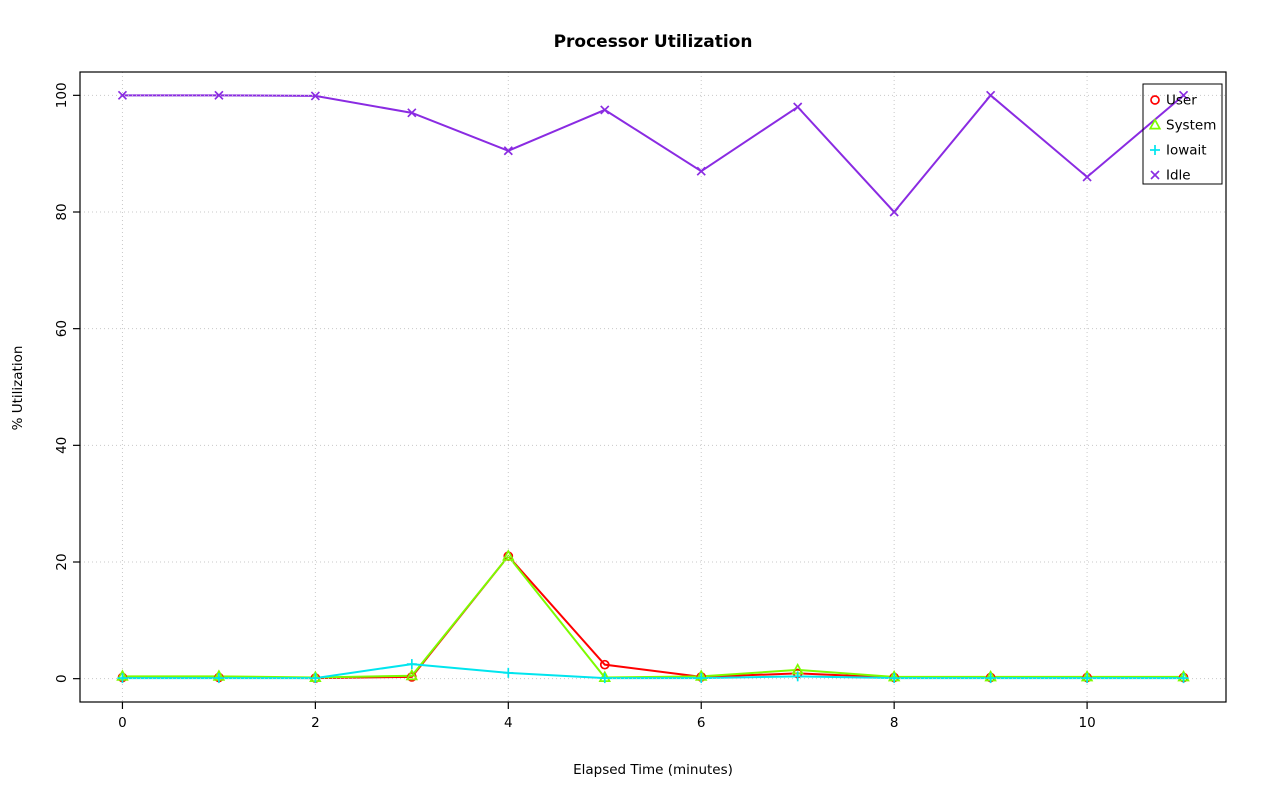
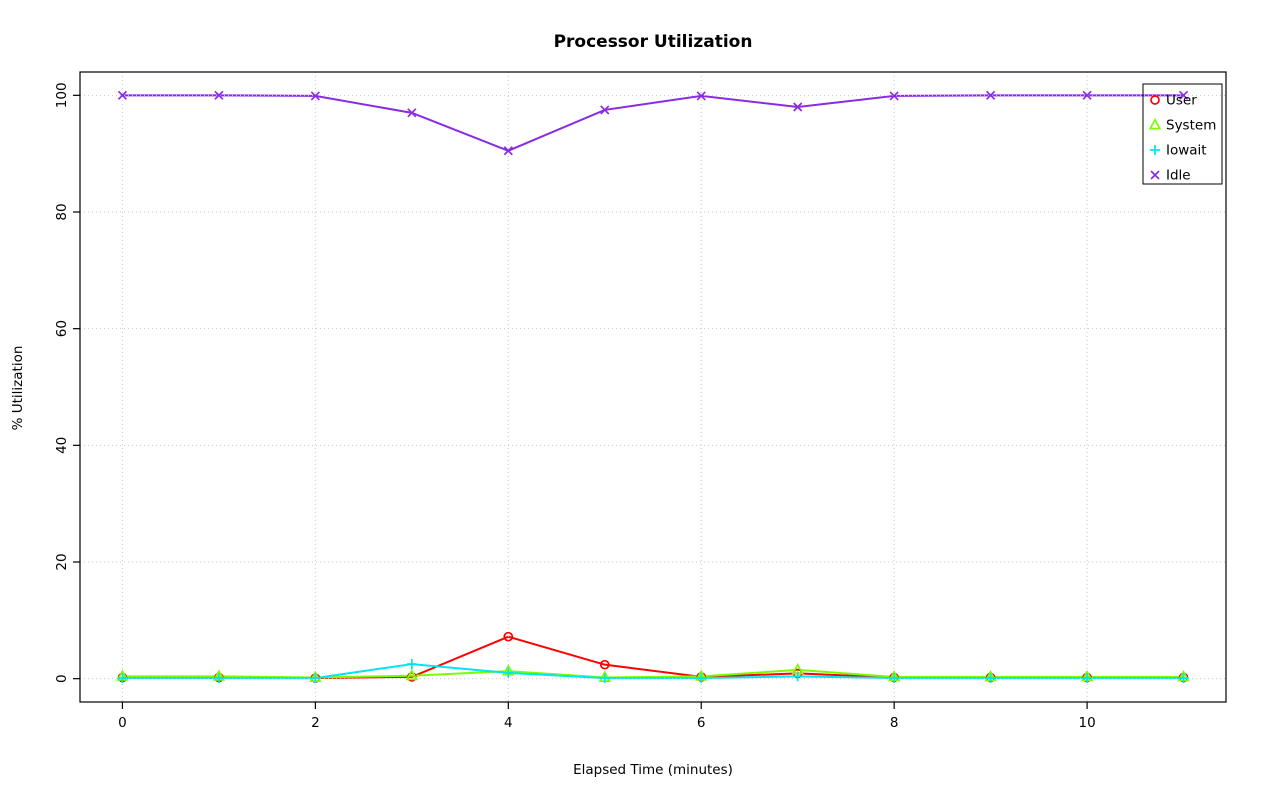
User/4: 21 -> 7
System/4: 21 -> 1
Idle/6: 87 -> 100
Idle/8: 80 -> 100
Idle/10: 86 -> 100
